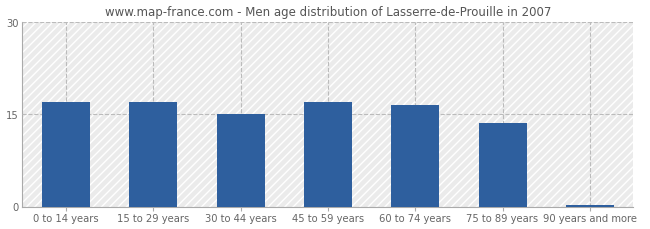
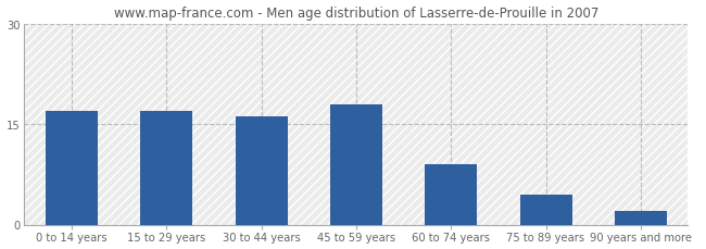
30 to 44 years: 15.0 -> 16.2
45 to 59 years: 17.0 -> 18.0
60 to 74 years: 16.5 -> 9.0
75 to 89 years: 13.5 -> 4.4
90 years and more: 0.3 -> 2.0
